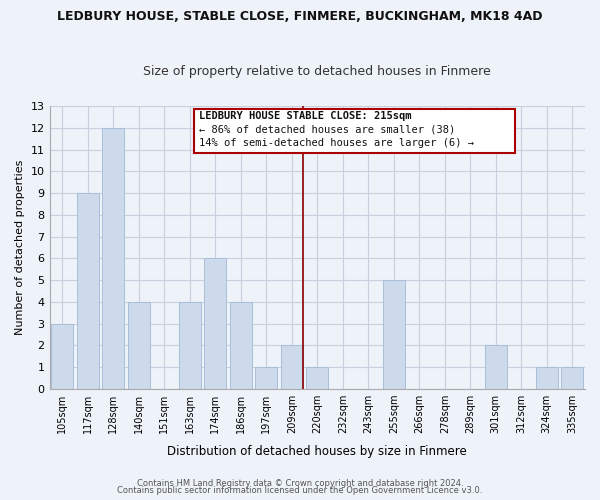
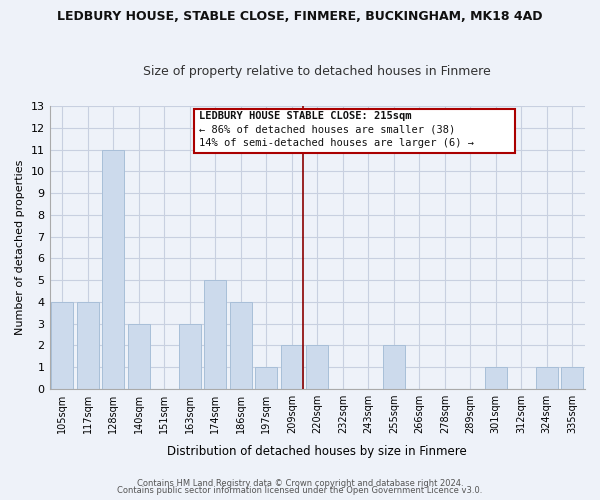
105sqm: 3 -> 4
117sqm: 9 -> 4
128sqm: 12 -> 11
140sqm: 4 -> 3
163sqm: 4 -> 3
174sqm: 6 -> 5
220sqm: 1 -> 2
255sqm: 5 -> 2
301sqm: 2 -> 1
